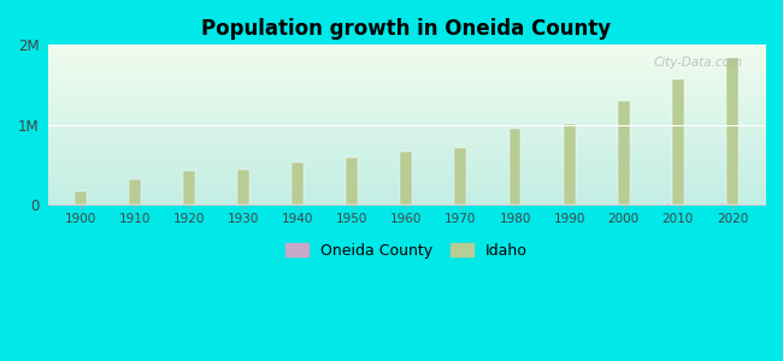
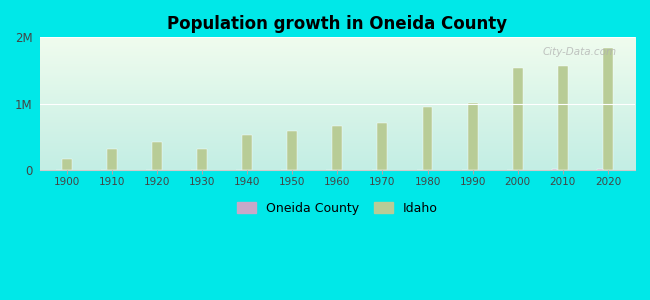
Idaho/1930: 0.45M -> 0.32M
Idaho/2000: 1.29M -> 1.54M
